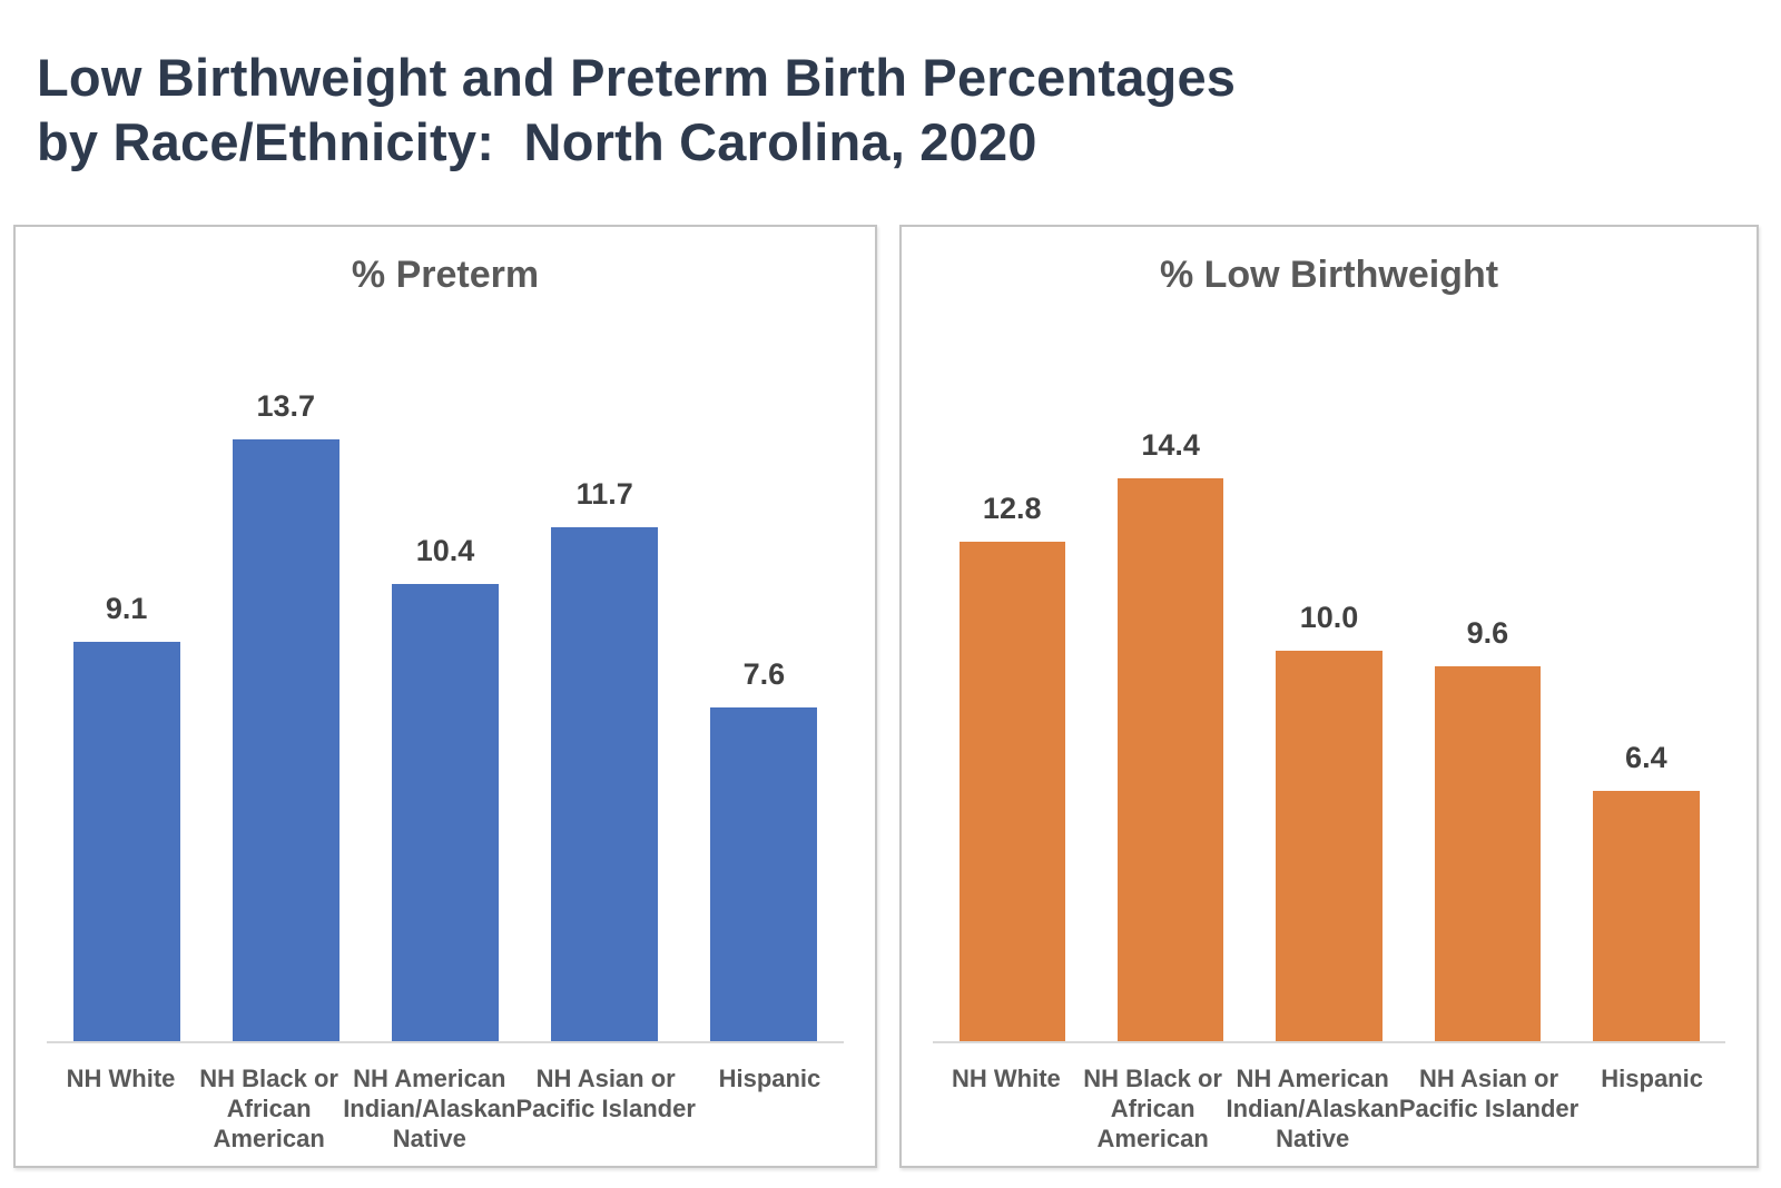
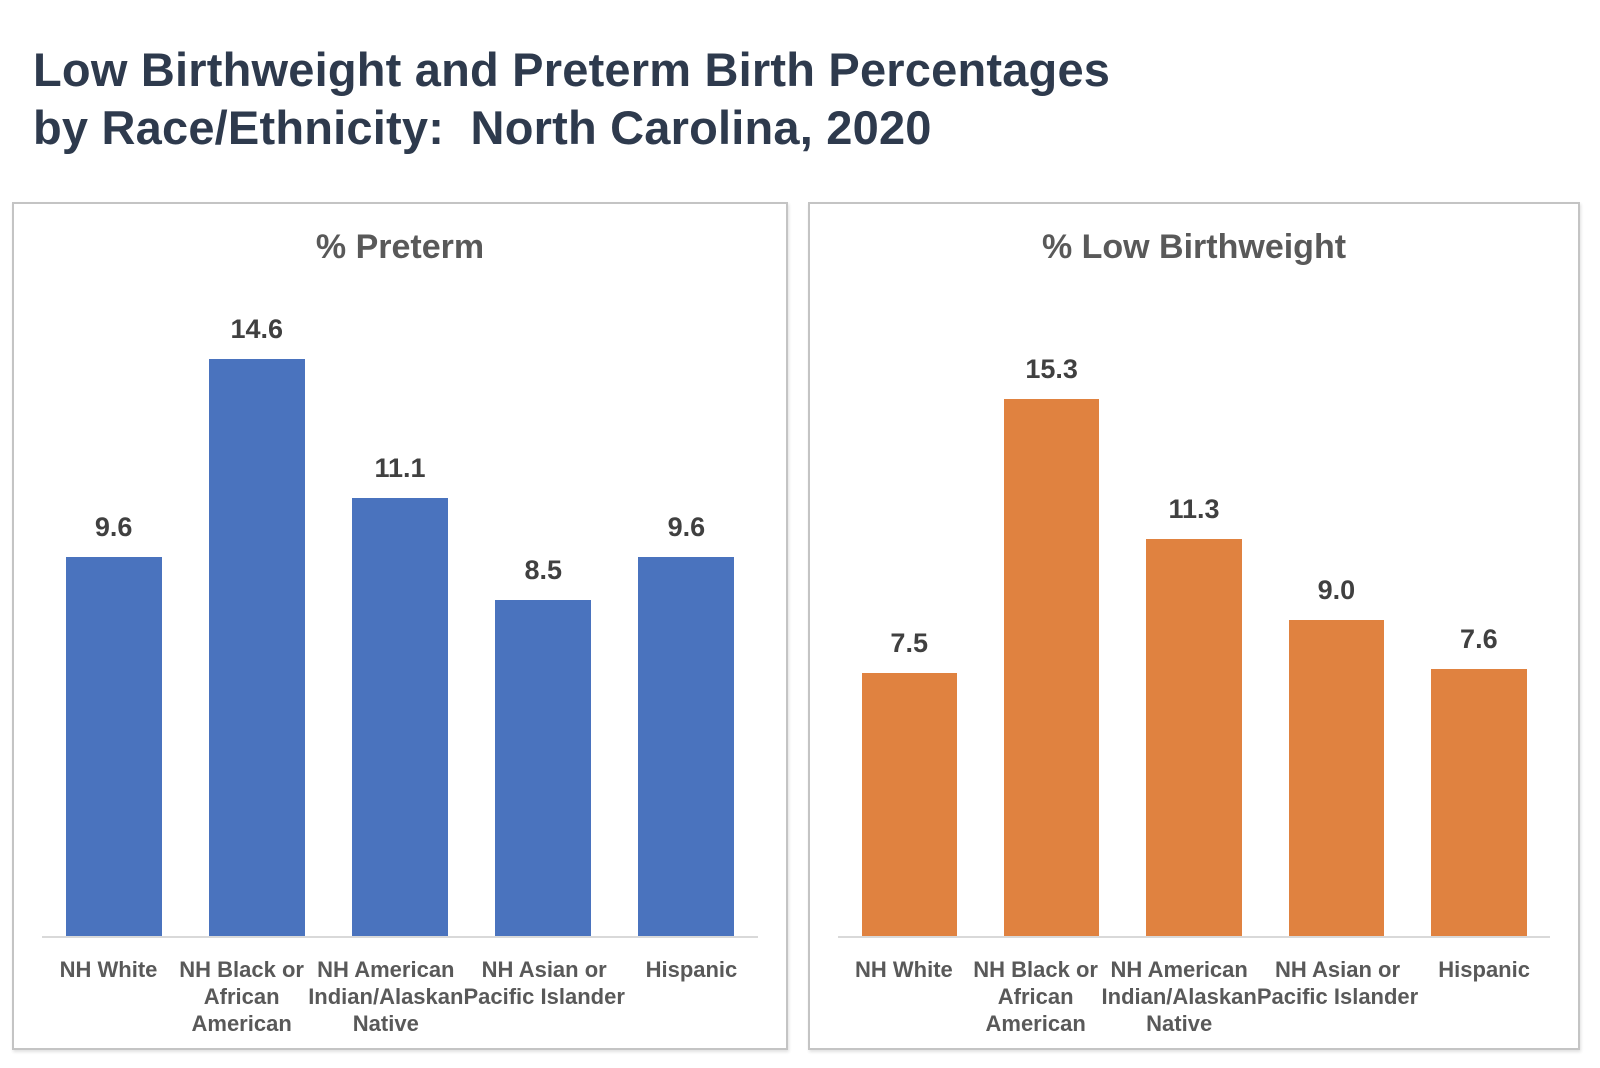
% Preterm/NH White: 9.1 -> 9.6
% Preterm/NH Black or African American: 13.7 -> 14.6
% Preterm/NH American Indian/Alaskan Native: 10.4 -> 11.1
% Preterm/NH Asian or Pacific Islander: 11.7 -> 8.5
% Preterm/Hispanic: 7.6 -> 9.6
% Low Birthweight/NH White: 12.8 -> 7.5
% Low Birthweight/NH Black or African American: 14.4 -> 15.3
% Low Birthweight/NH American Indian/Alaskan Native: 10.0 -> 11.3
% Low Birthweight/NH Asian or Pacific Islander: 9.6 -> 9.0
% Low Birthweight/Hispanic: 6.4 -> 7.6
